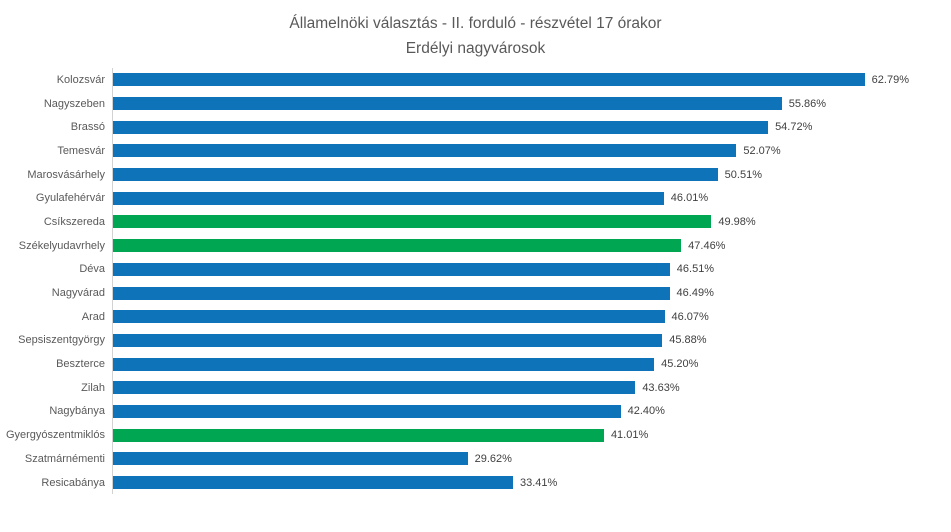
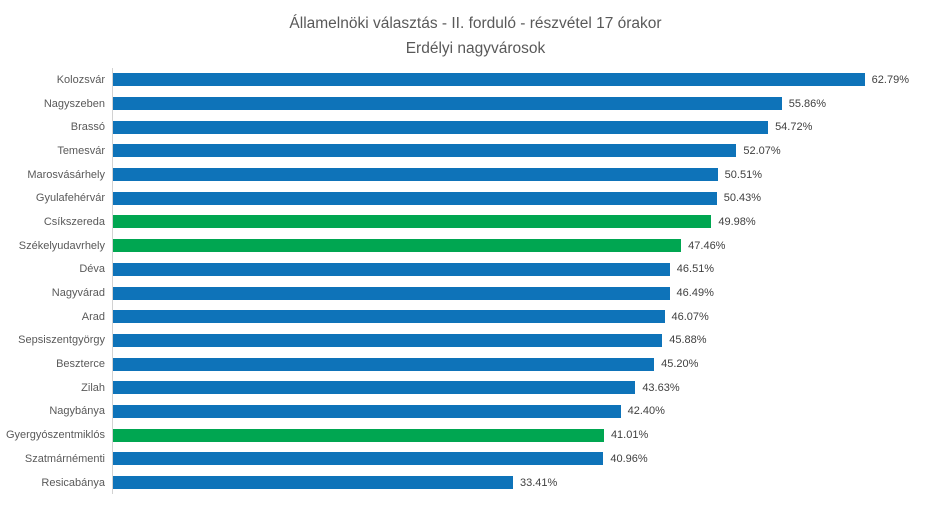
Gyulafehérvár: 46.01% -> 50.43%
Szatmárnémenti: 29.62% -> 40.96%
